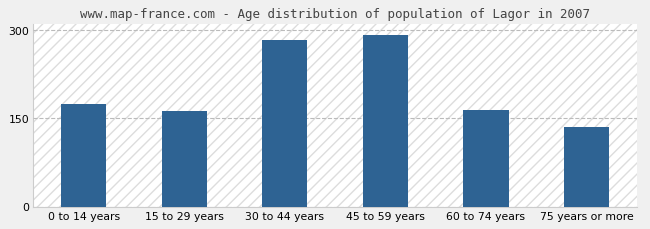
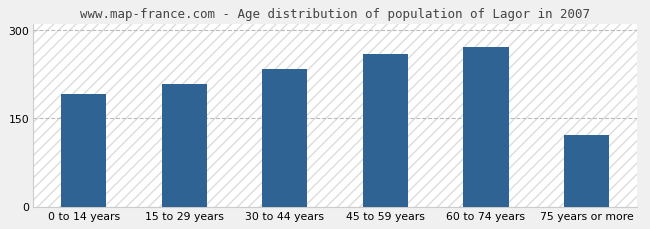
0 to 14 years: 175 -> 192
15 to 29 years: 163 -> 208
30 to 44 years: 283 -> 234
45 to 59 years: 292 -> 260
60 to 74 years: 165 -> 272
75 years or more: 135 -> 122
